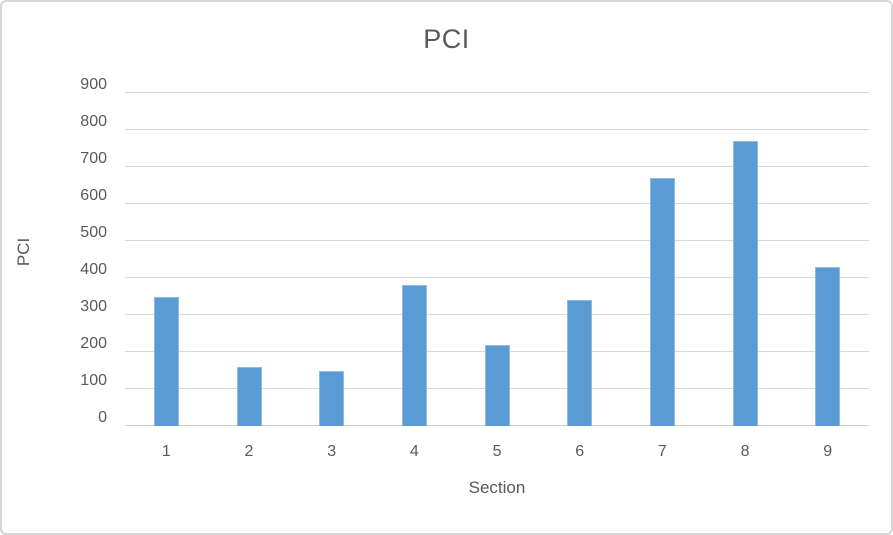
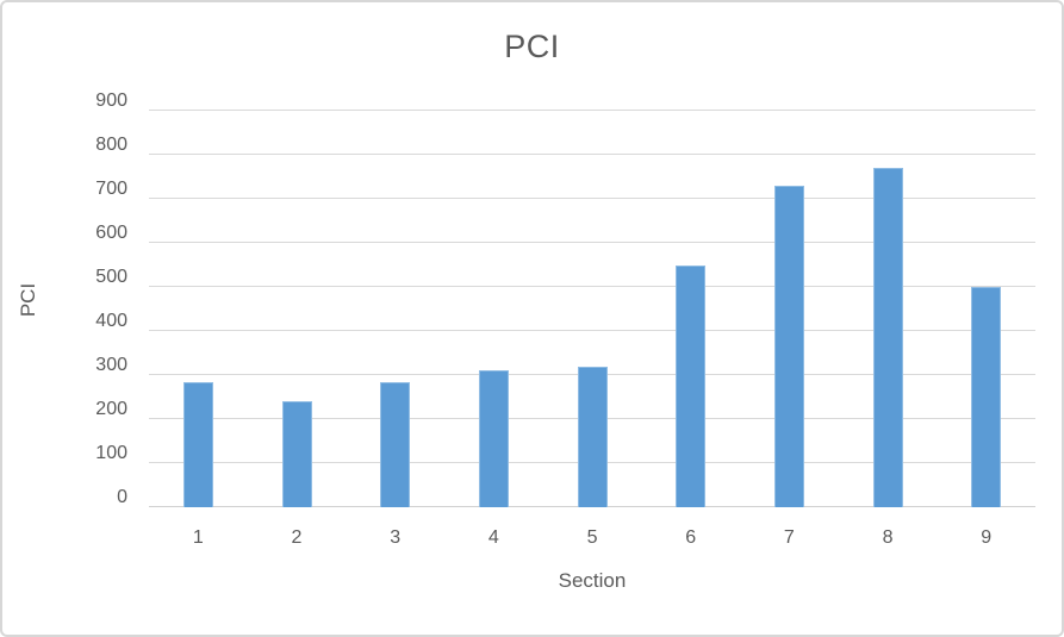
1: 350 -> 280
2: 160 -> 240
3: 150 -> 280
4: 380 -> 310
5: 220 -> 320
6: 340 -> 550
7: 670 -> 730
9: 430 -> 500
